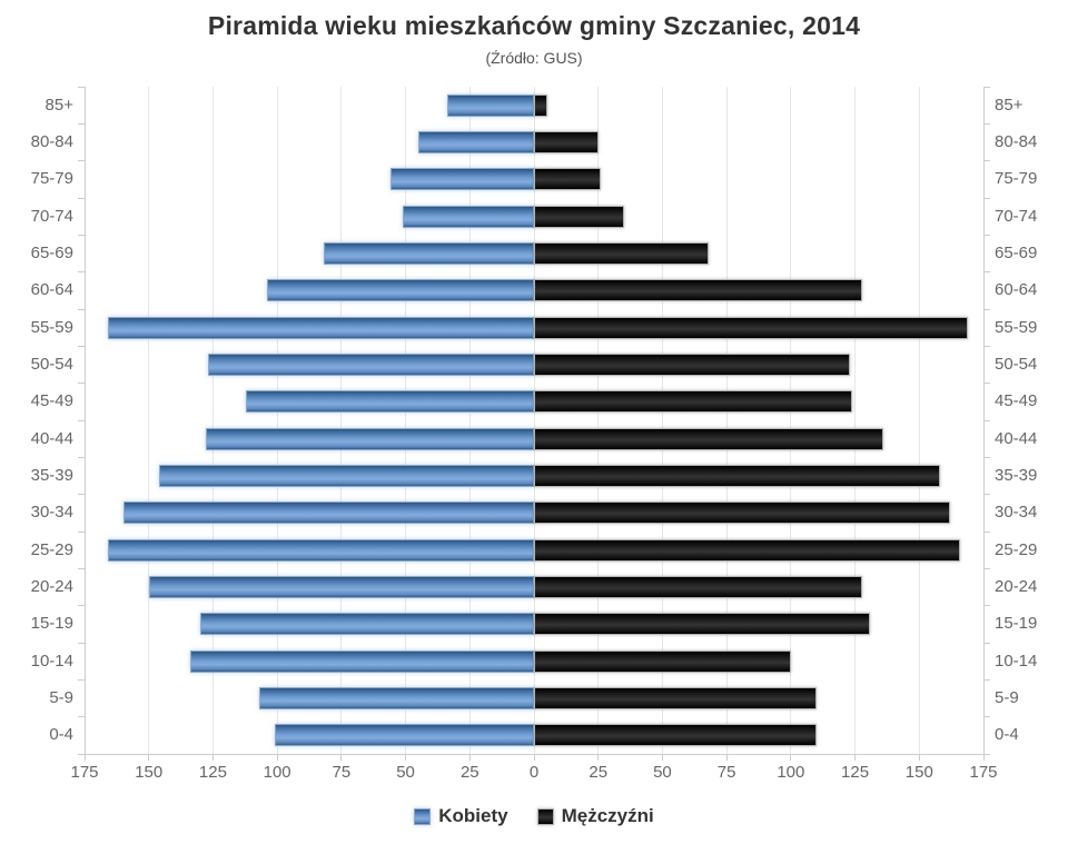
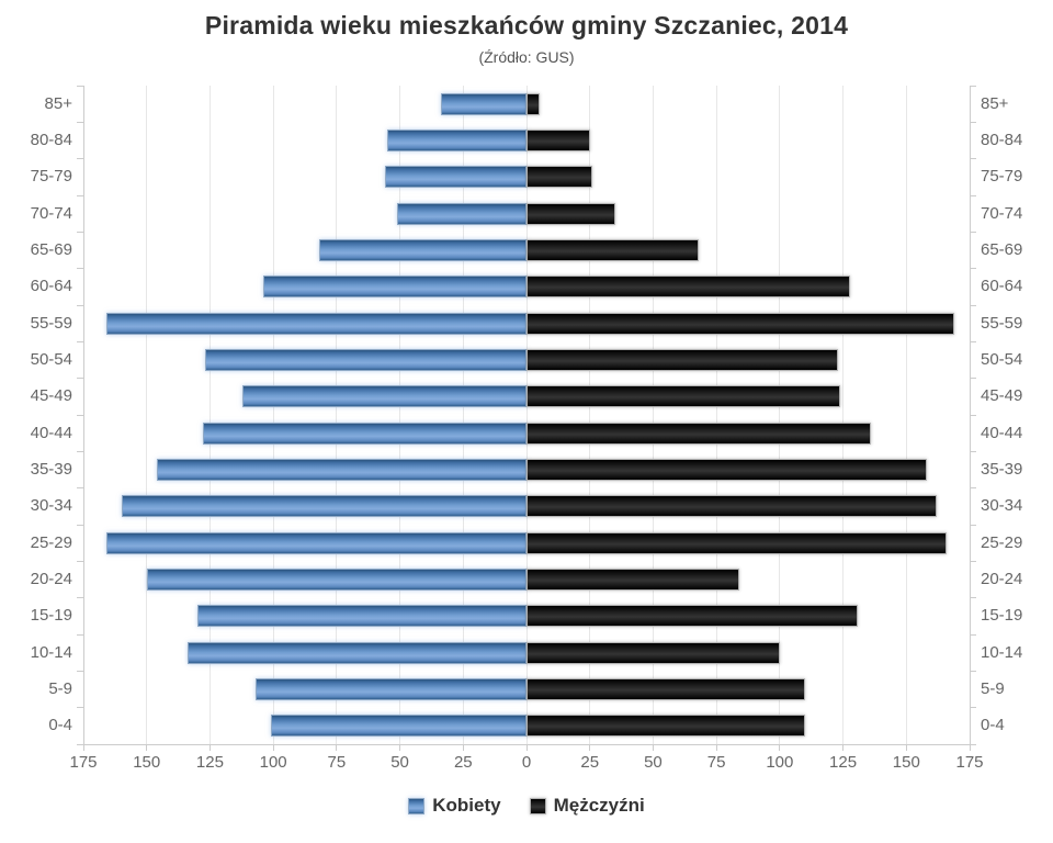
Kobiety/80-84: 45 -> 55
Mężczyźni/20-24: 128 -> 84
